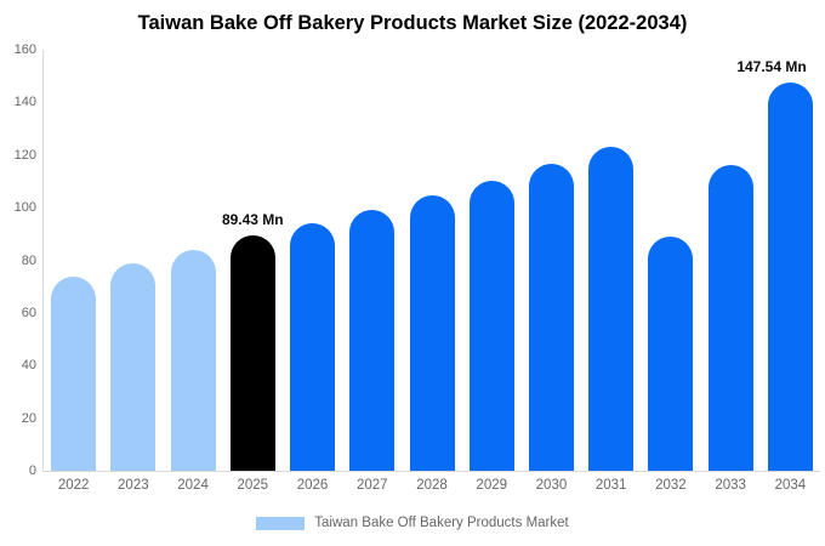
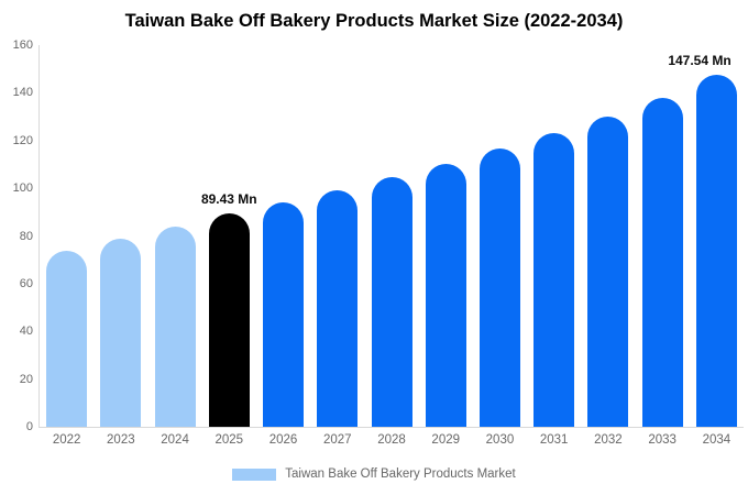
2032: 89 -> 130
2033: 116 -> 138
